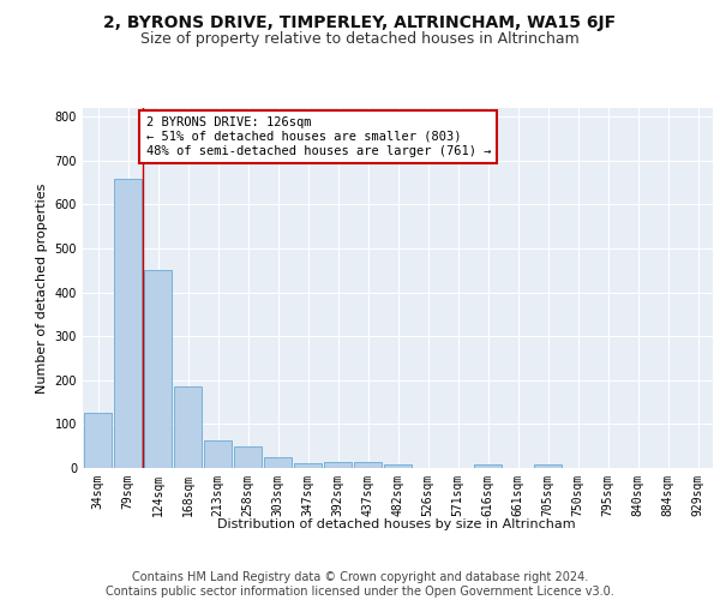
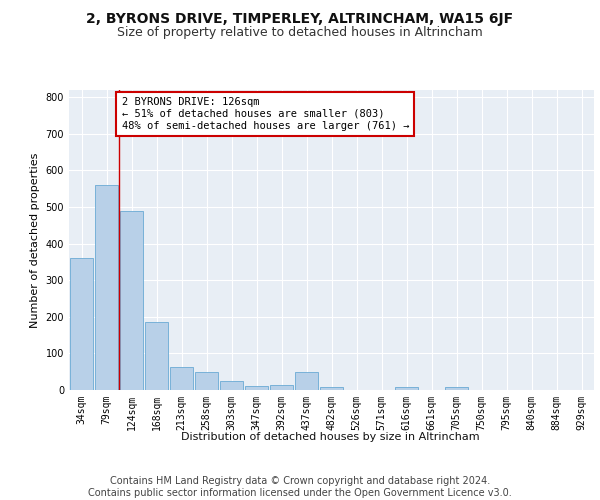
34sqm: 125 -> 360
79sqm: 660 -> 560
124sqm: 450 -> 490
437sqm: 13 -> 50
